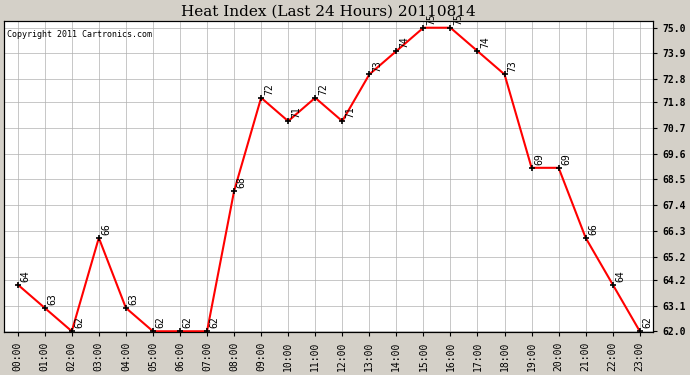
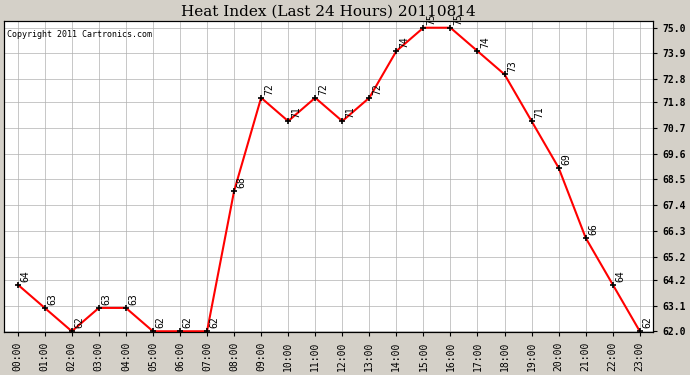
03:00: 66 -> 63
13:00: 73 -> 72
19:00: 69 -> 71
